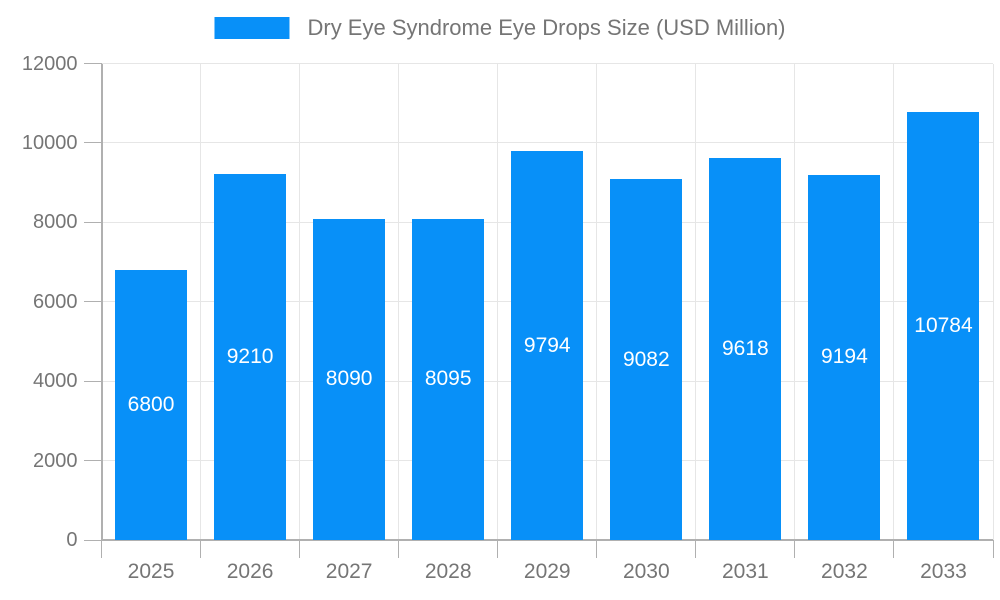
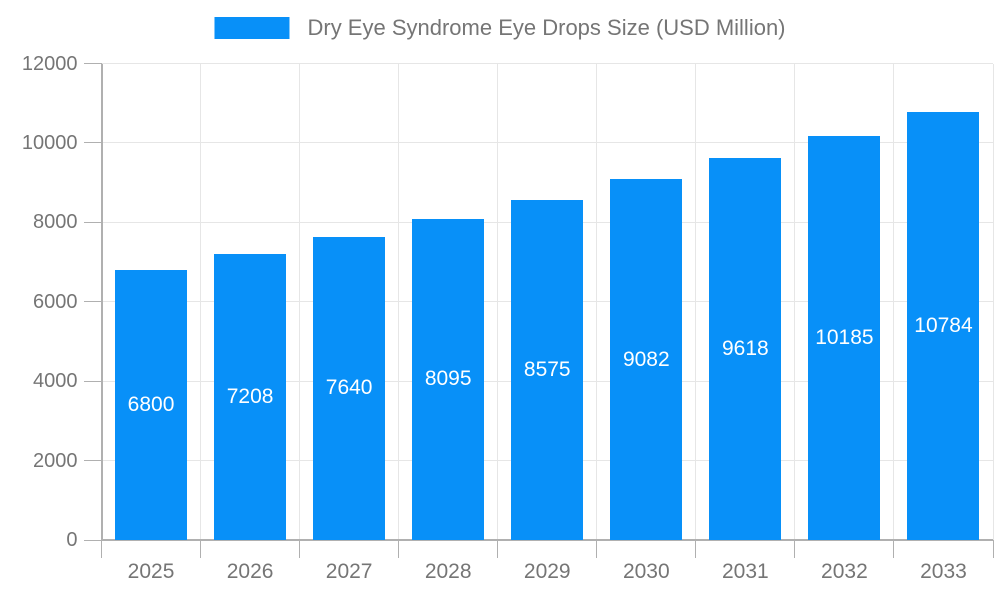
2026: 9210 -> 7208
2027: 8090 -> 7640
2029: 9794 -> 8575
2032: 9194 -> 10185
